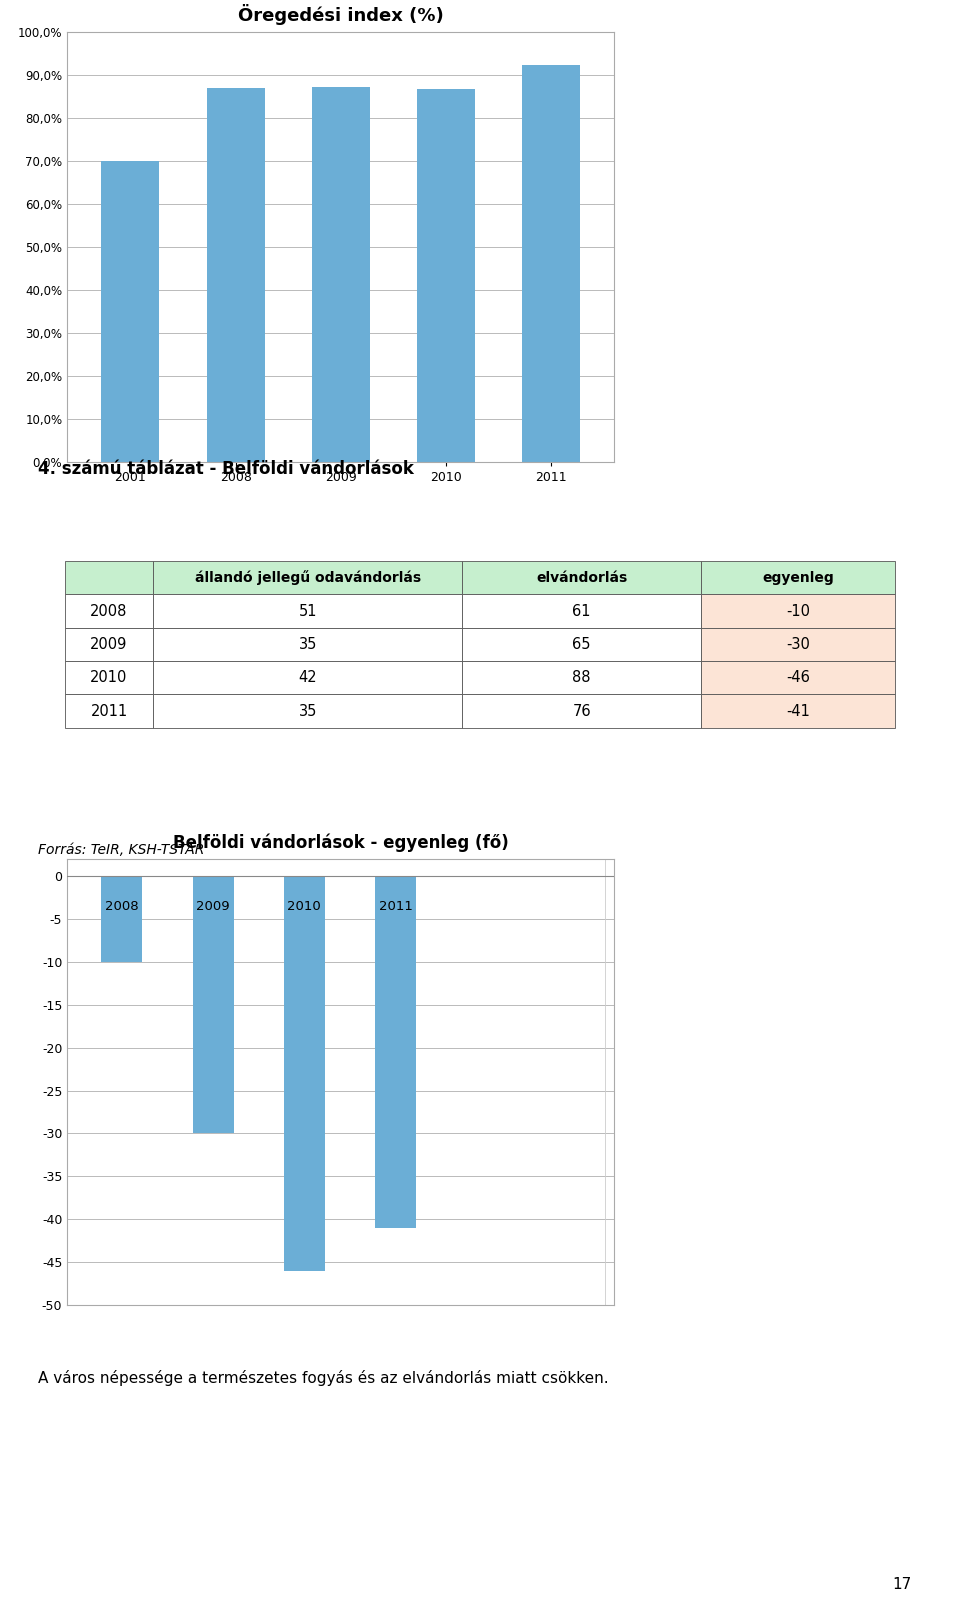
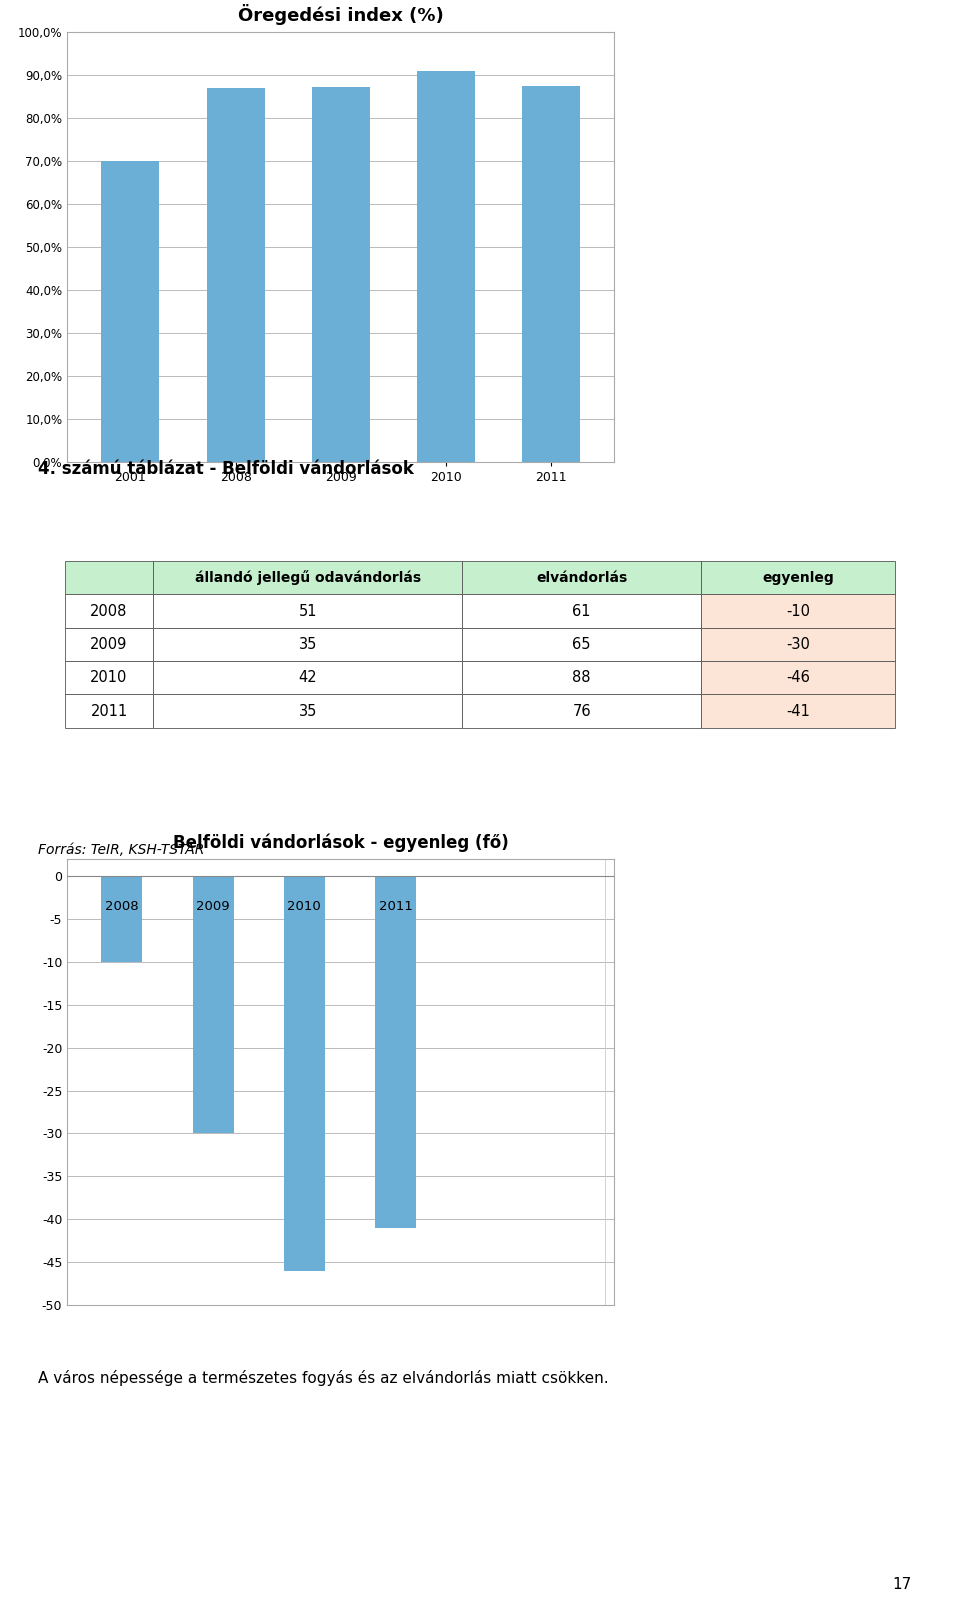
Öregedési index (%)/2010: 86,8% -> 91,0%
Öregedési index (%)/2011: 92,5% -> 87,5%
